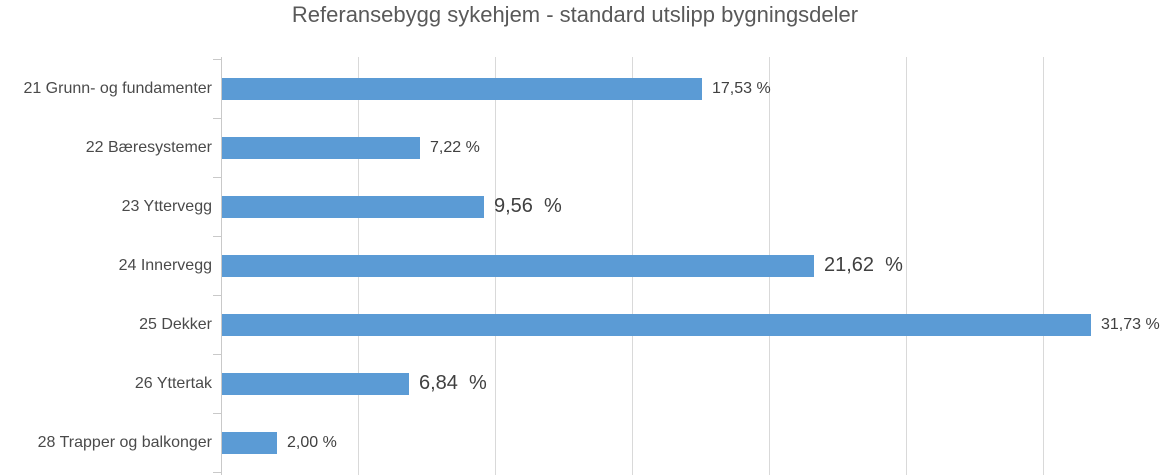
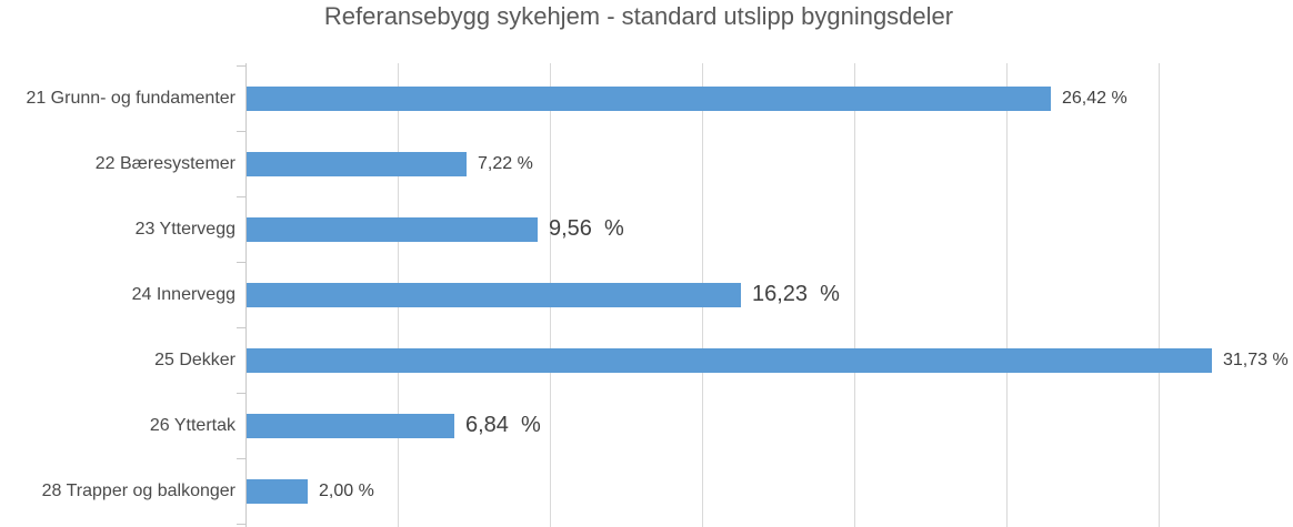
21 Grunn- og fundamenter: 17,53 -> 26,42
24 Innervegg: 21,62 -> 16,23
